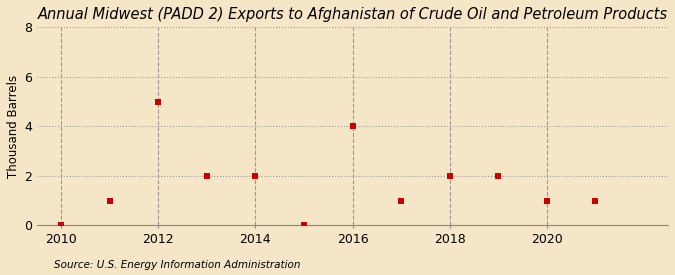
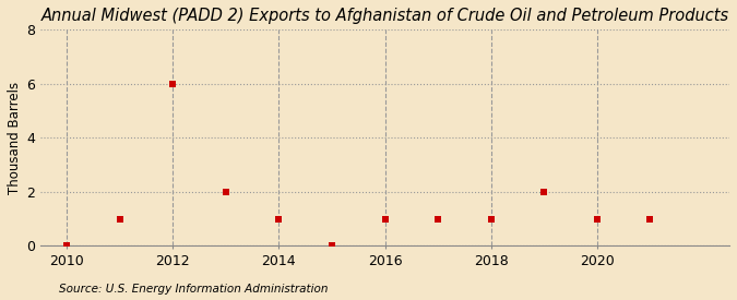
2012: 5 -> 6
2014: 2 -> 1
2016: 4 -> 1
2018: 2 -> 1
